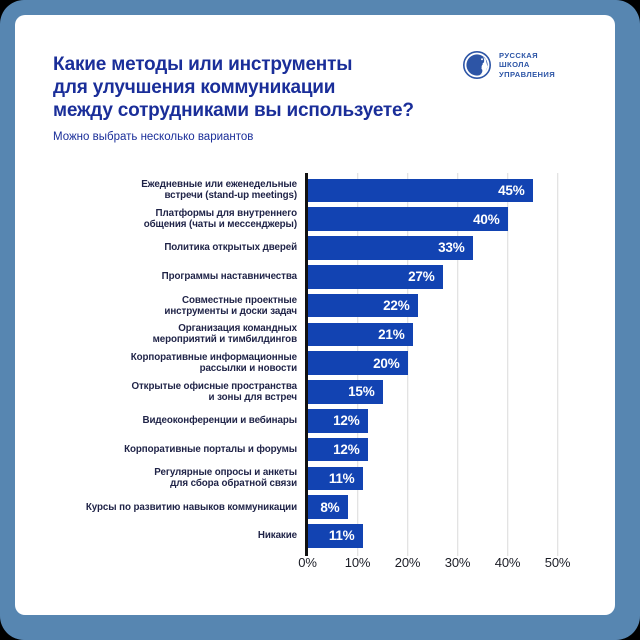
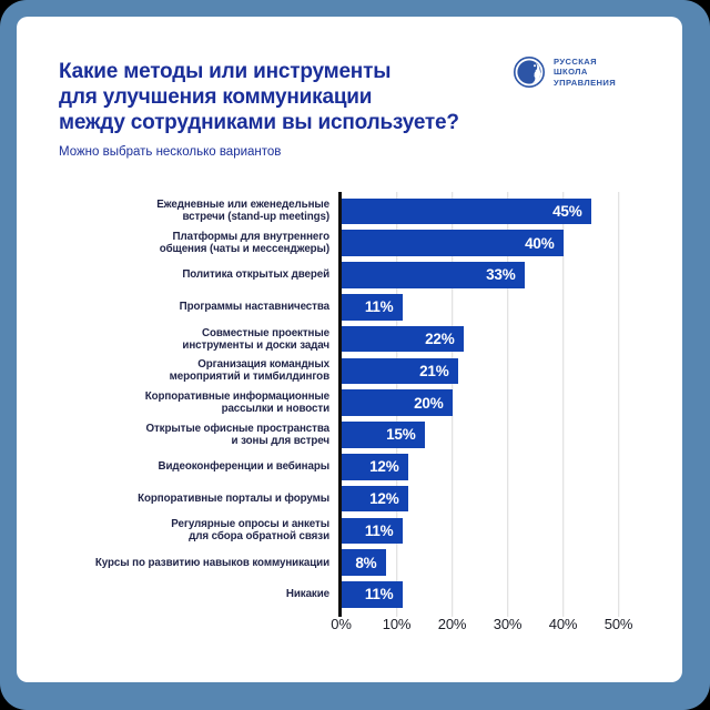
Программы наставничества: 27% -> 11%
